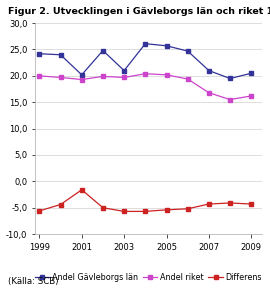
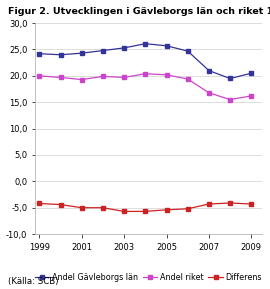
Differens/1999: -5,6 -> -4,2
Andel Gävleborgs län/2001: 20,2 -> 24,3
Differens/2001: -1,6 -> -5,0
Andel Gävleborgs län/2003: 21,0 -> 25,3
